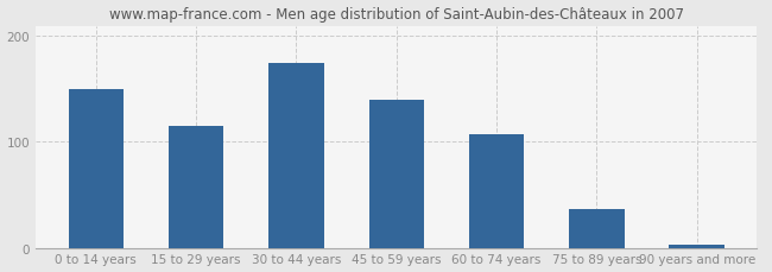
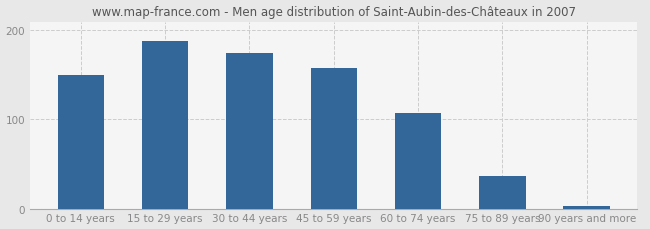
15 to 29 years: 115 -> 188
45 to 59 years: 140 -> 158
